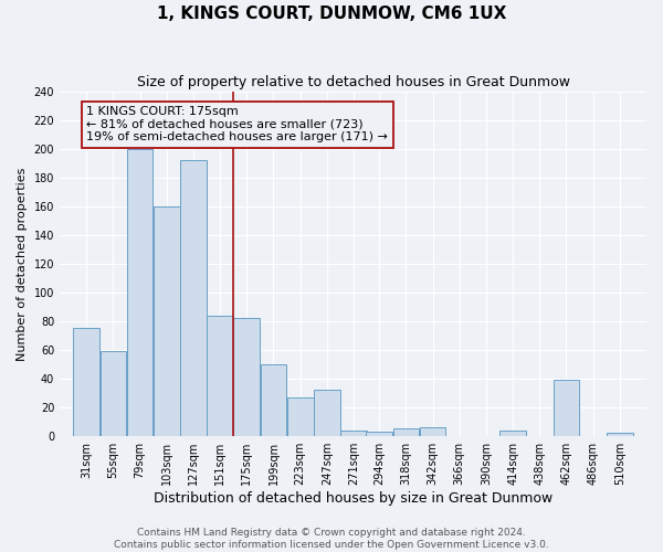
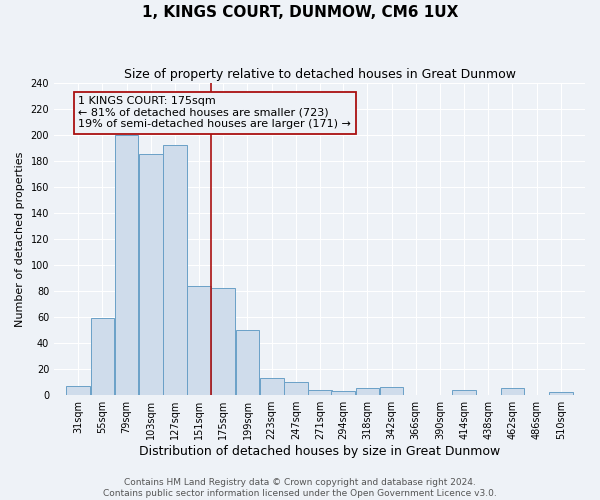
31sqm: 75 -> 7
103sqm: 160 -> 185
223sqm: 27 -> 13
247sqm: 32 -> 10
462sqm: 39 -> 5
